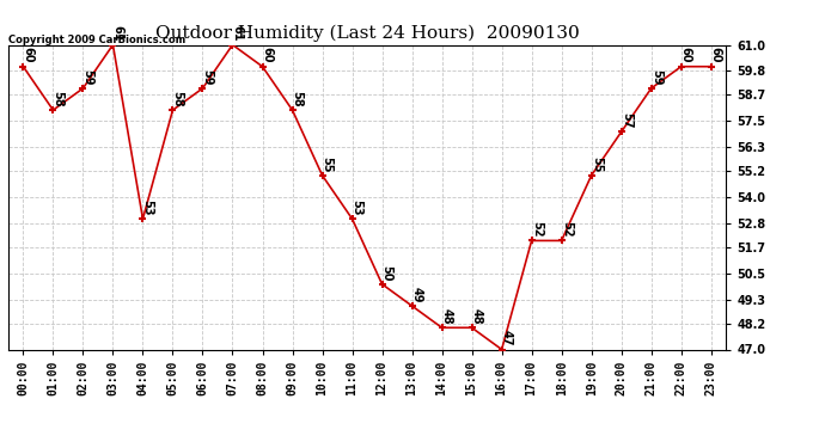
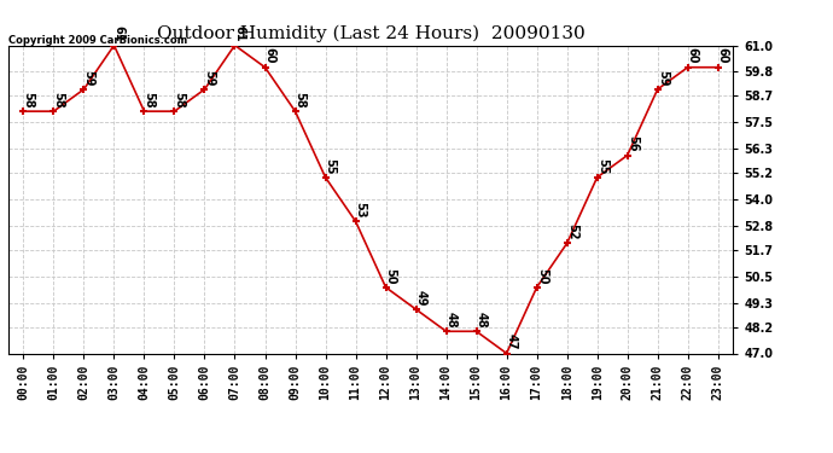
00:00: 60 -> 58
04:00: 53 -> 58
17:00: 52 -> 50
20:00: 57 -> 56
